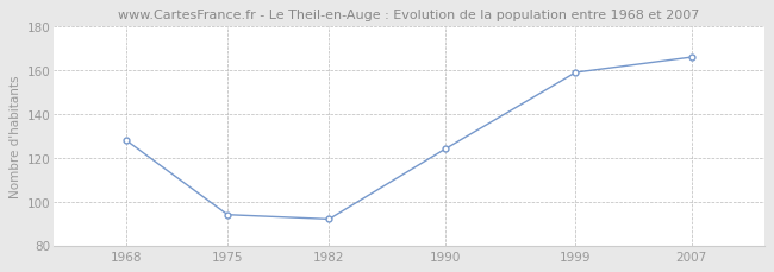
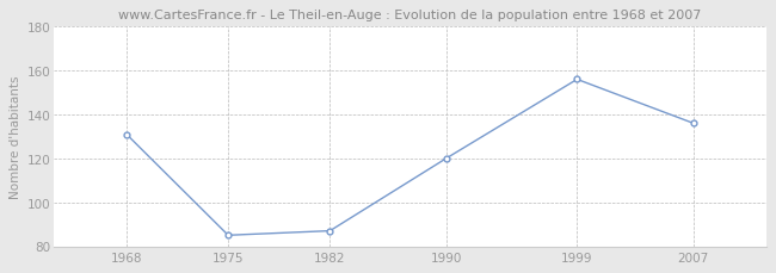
1968: 128 -> 131
1975: 94 -> 85
1982: 92 -> 87
1990: 124 -> 120
1999: 159 -> 156
2007: 166 -> 136
